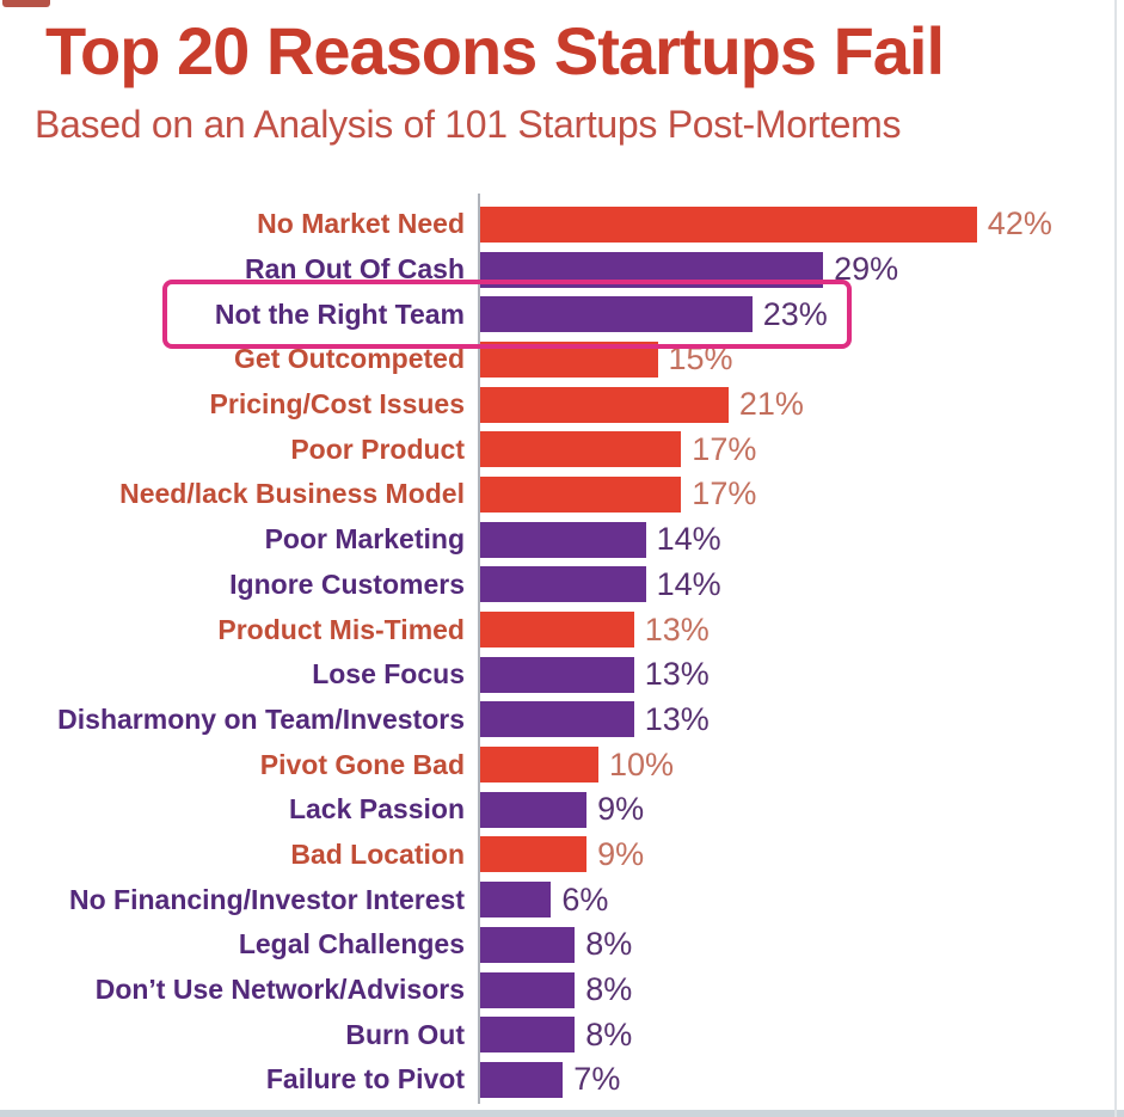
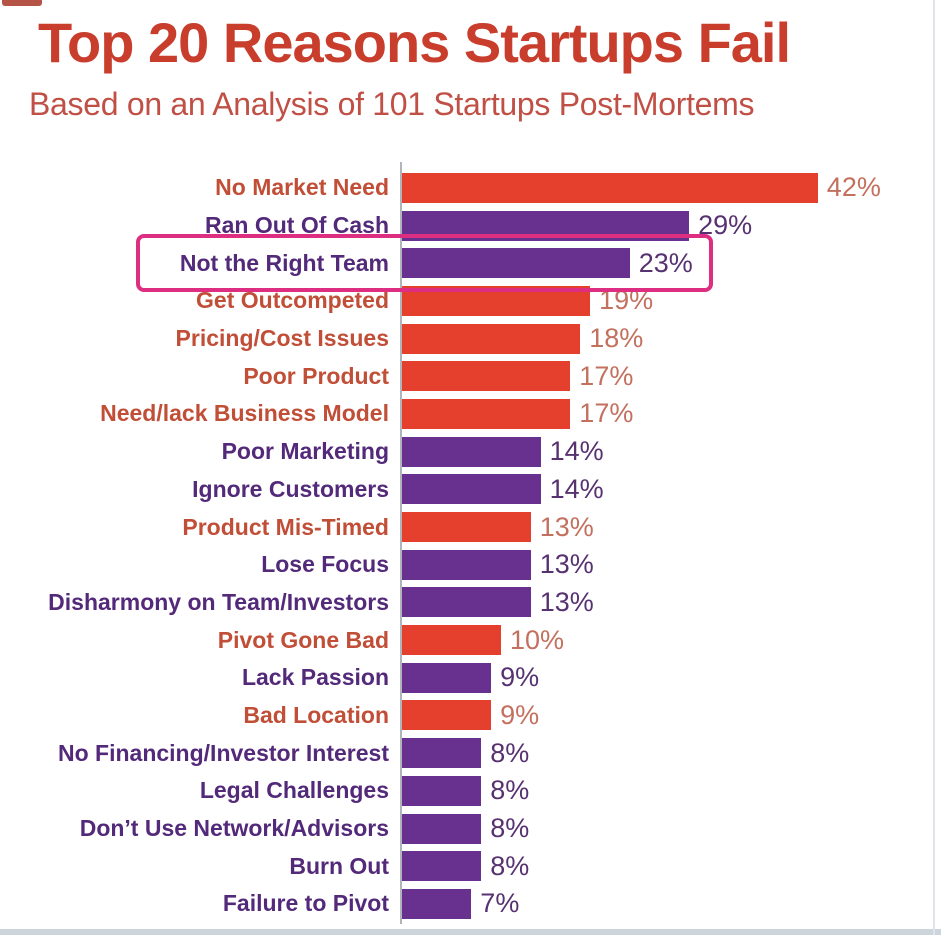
Get Outcompeted: 15% -> 19%
Pricing/Cost Issues: 21% -> 18%
No Financing/Investor Interest: 6% -> 8%
